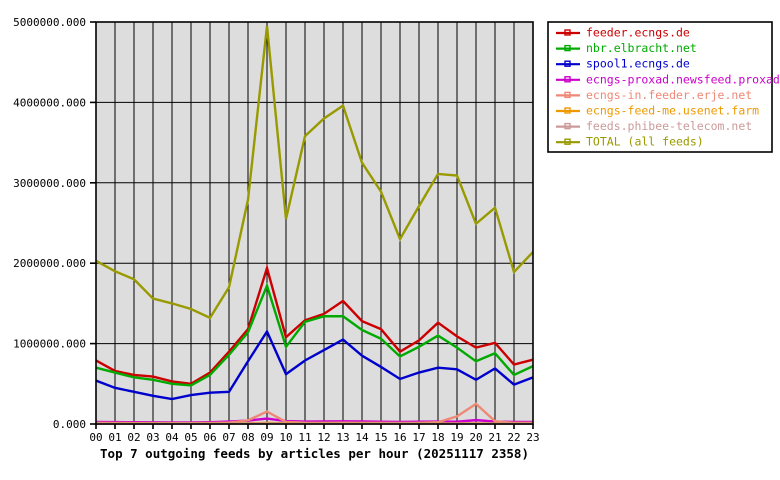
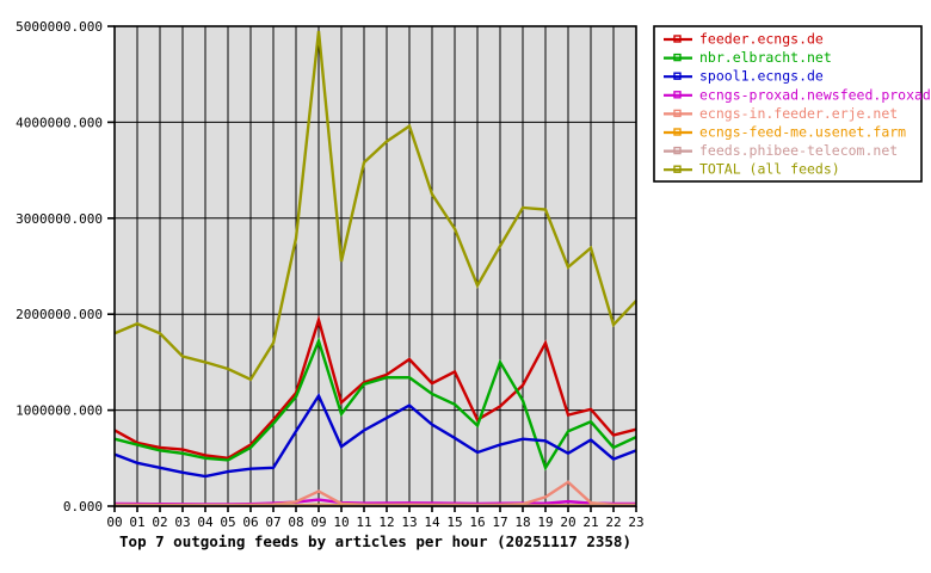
TOTAL (all feeds)/00: 2000000 -> 1800000
feeder.ecngs.de/15: 1200000 -> 1400000
nbr.elbracht.net/17: 1000000 -> 1500000
feeder.ecngs.de/19: 1100000 -> 1700000
nbr.elbracht.net/19: 1000000 -> 400000
